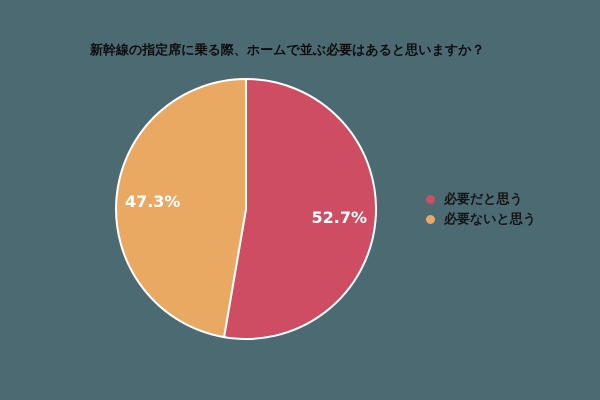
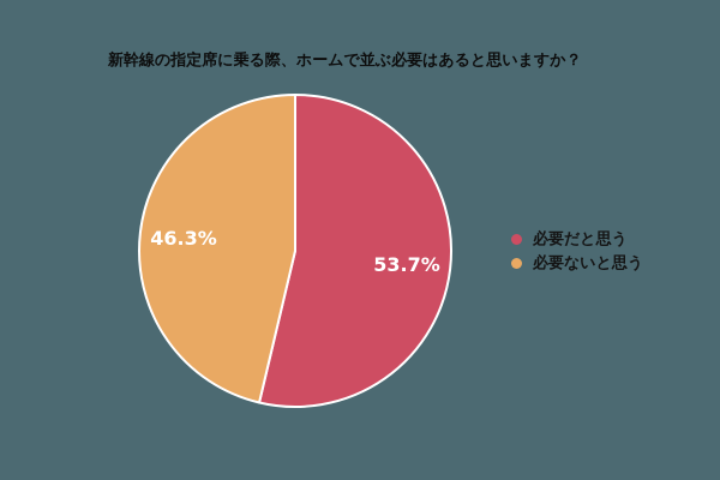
必要だと思う: 52.7% -> 53.7%
必要ないと思う: 47.3% -> 46.3%
